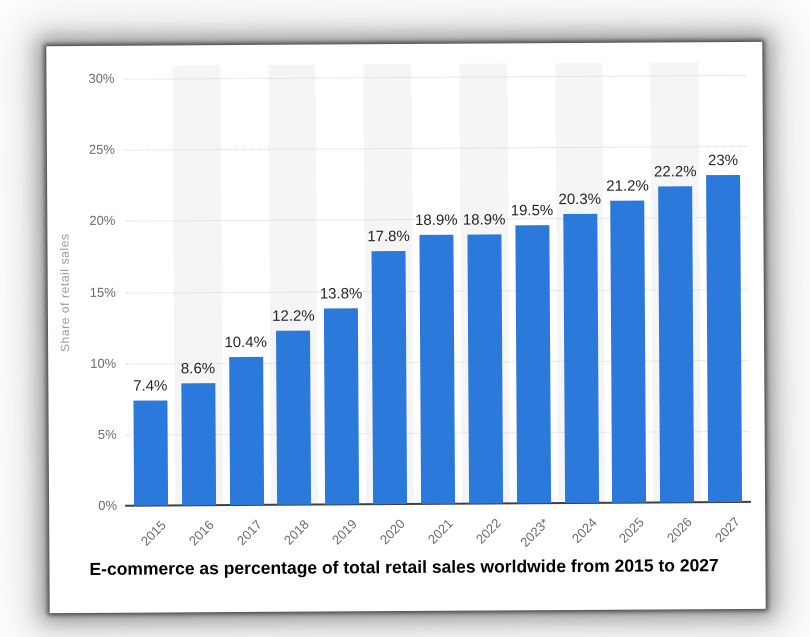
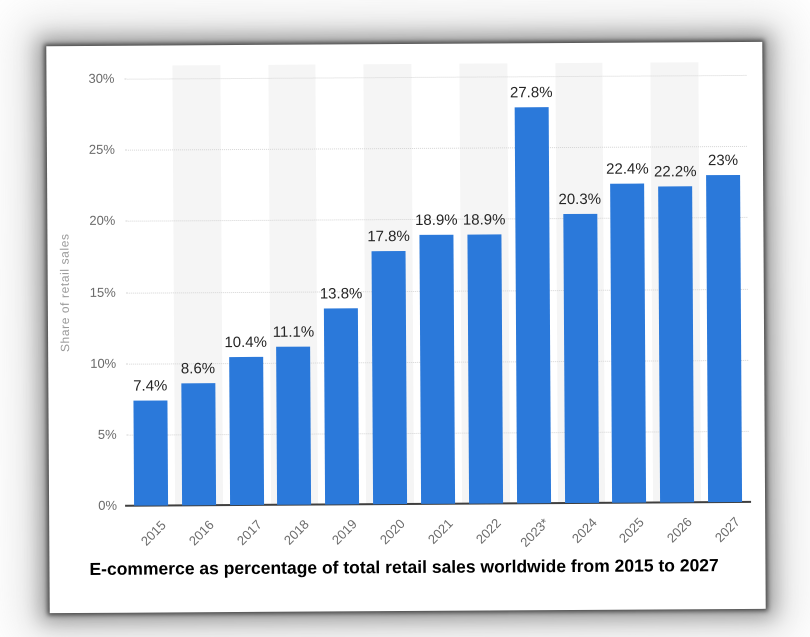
2018: 12.2% -> 11.1%
2023*: 19.5% -> 27.8%
2025: 21.2% -> 22.4%
